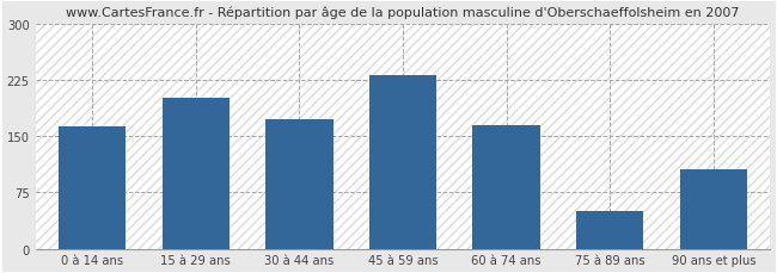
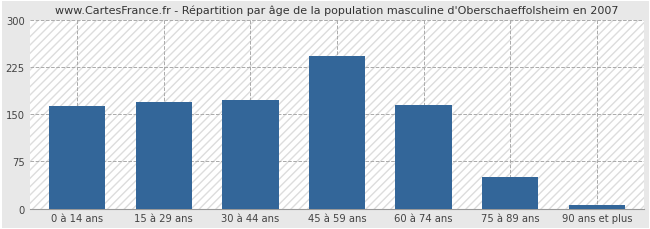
15 à 29 ans: 202 -> 170
45 à 59 ans: 232 -> 243
90 ans et plus: 106 -> 5
